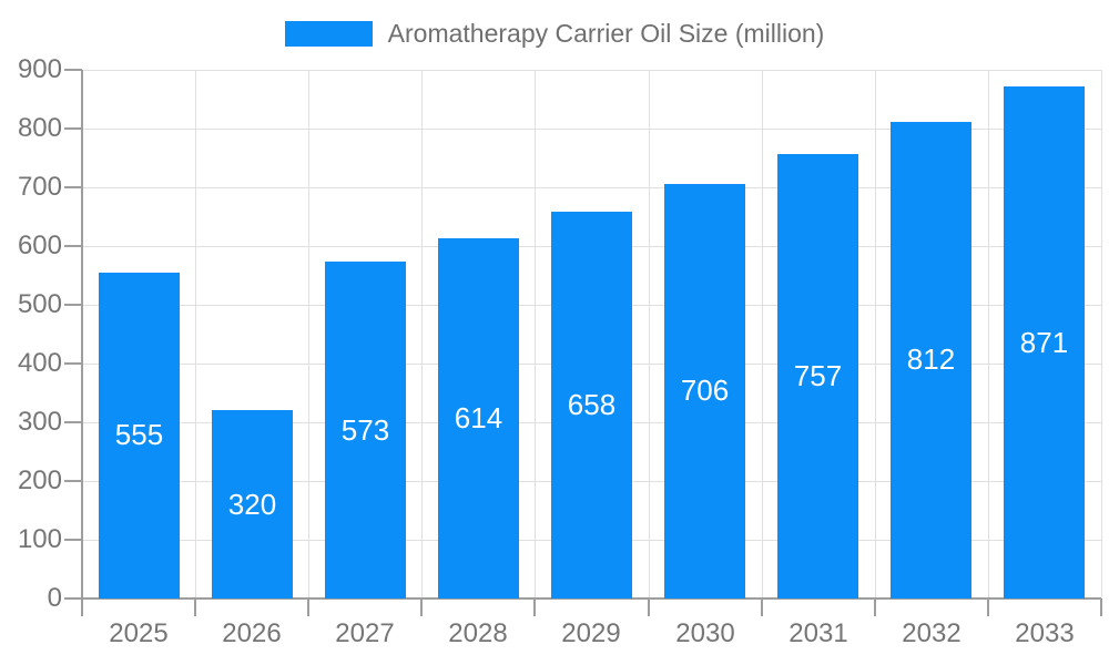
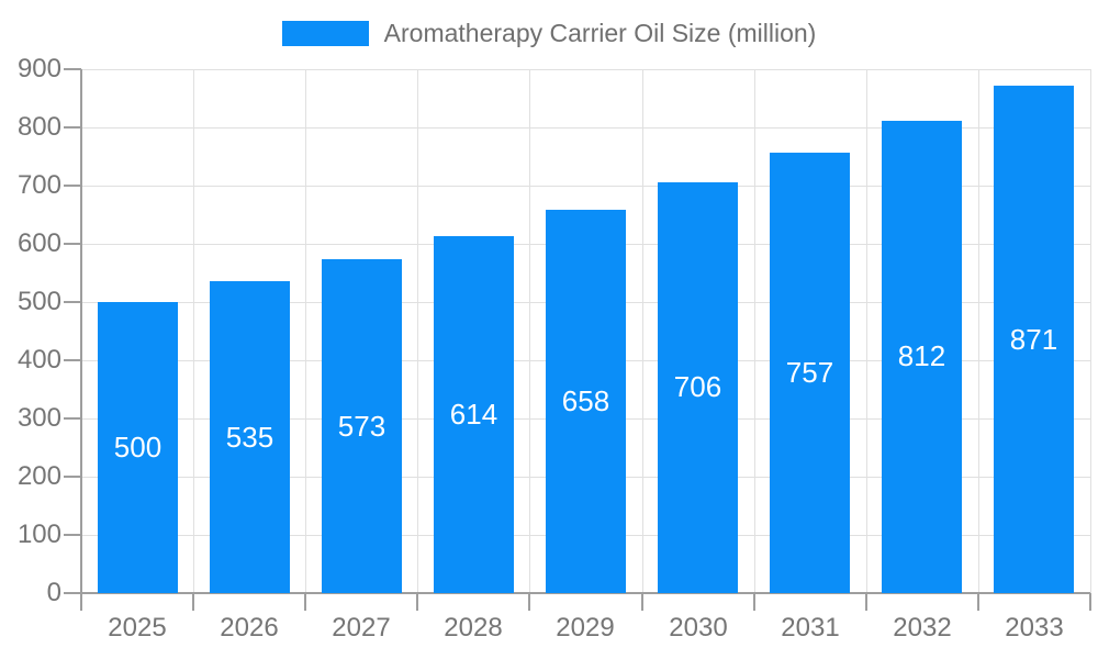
2025: 555 -> 500
2026: 320 -> 535
